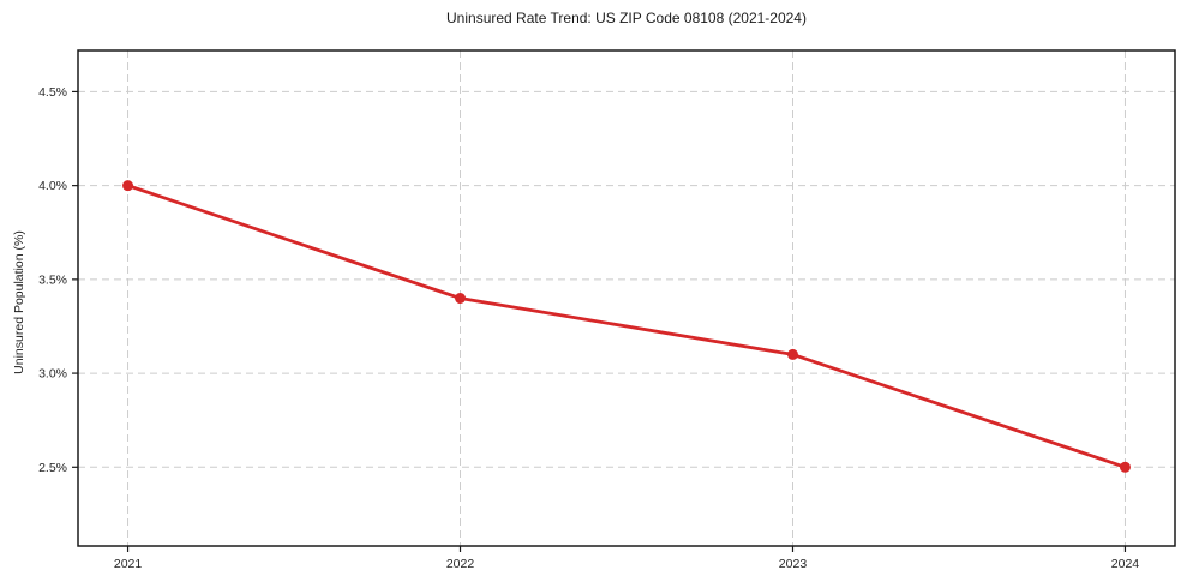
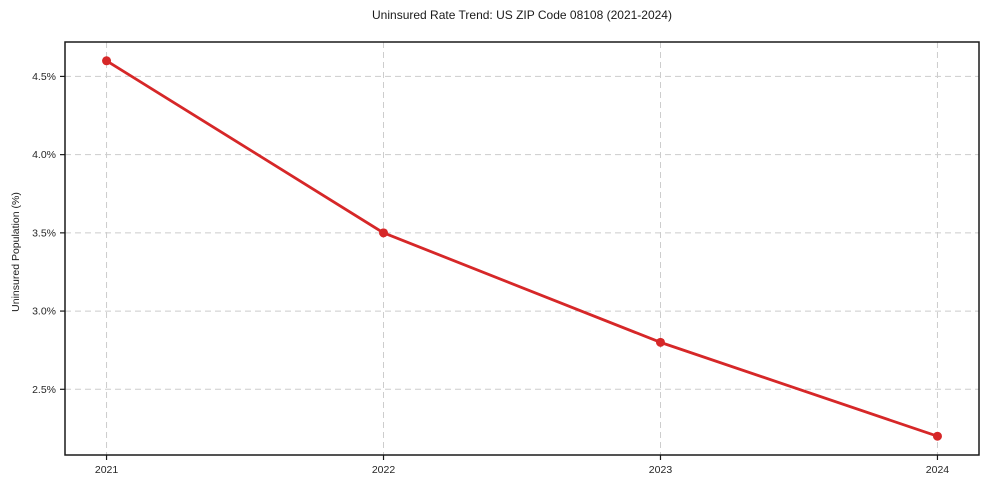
2021: 4.0% -> 4.6%
2022: 3.4% -> 3.5%
2023: 3.1% -> 2.8%
2024: 2.5% -> 2.2%
